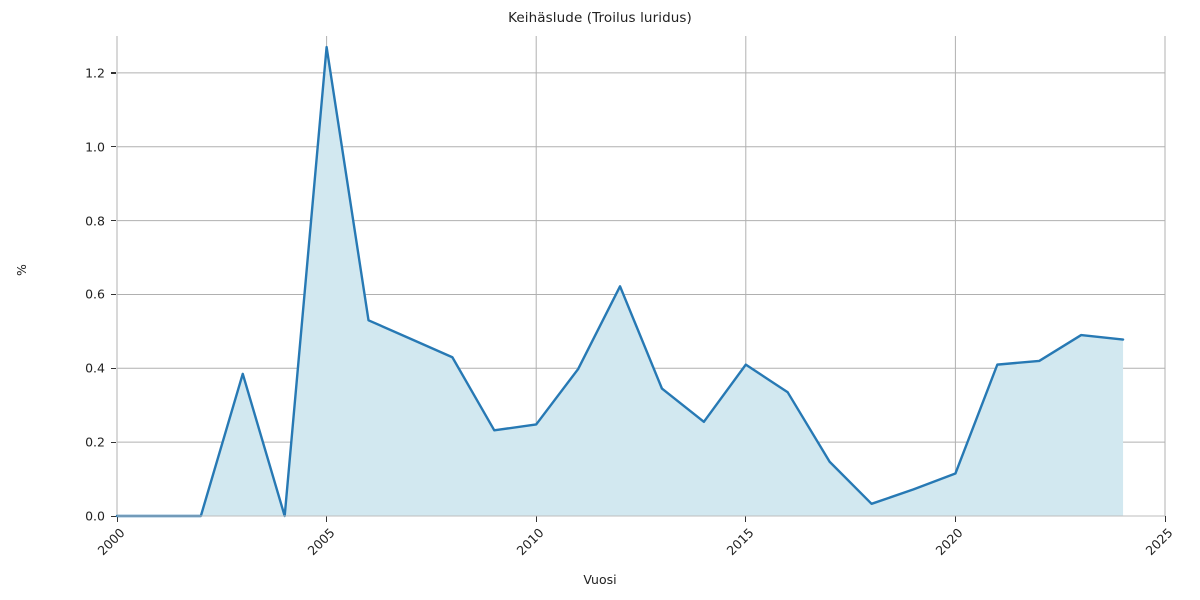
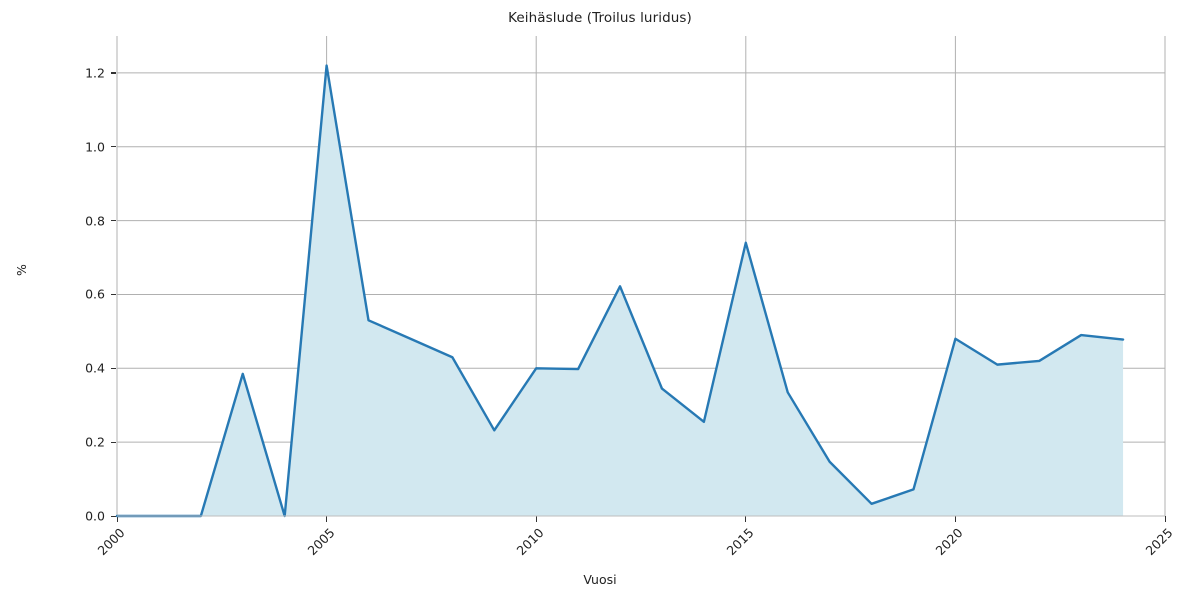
2005: 1.27 -> 1.22
2010: 0.25 -> 0.40
2015: 0.41 -> 0.74
2020: 0.12 -> 0.48
